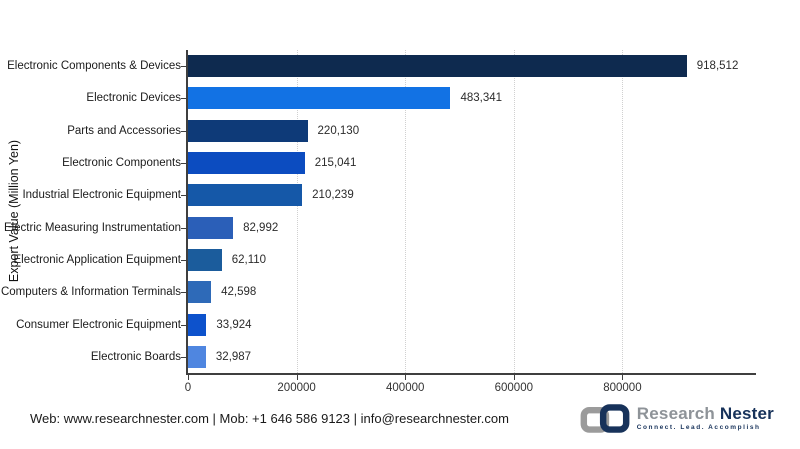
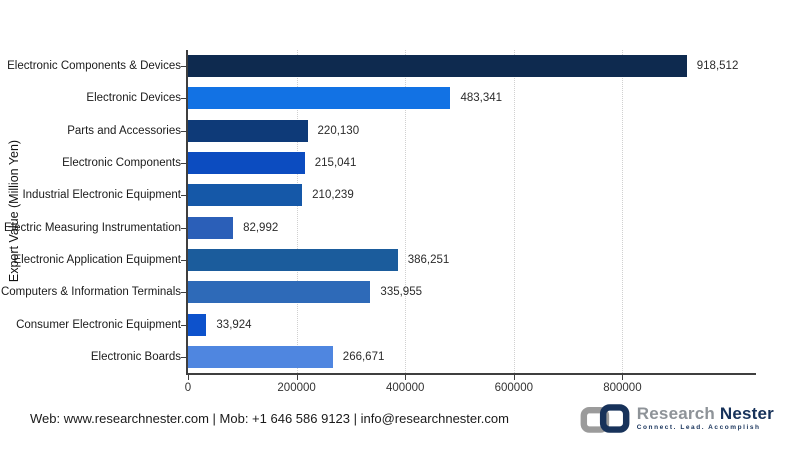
Electronic Application Equipment: 62,110 -> 386,251
Computers & Information Terminals: 42,598 -> 335,955
Electronic Boards: 32,987 -> 266,671
